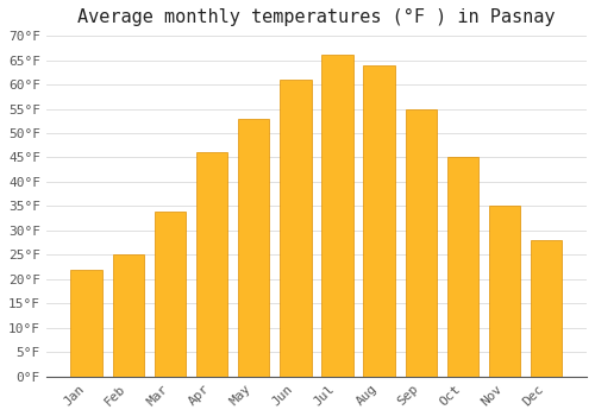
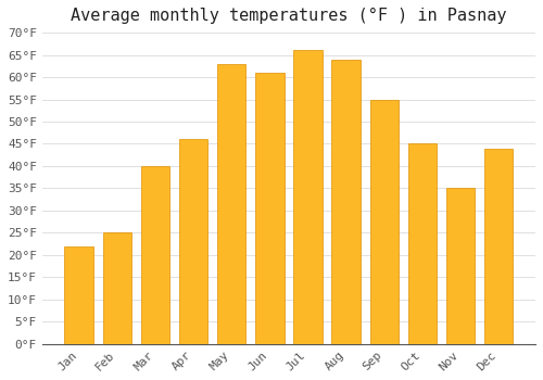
Mar: 34°F -> 40°F
May: 53°F -> 63°F
Dec: 28°F -> 44°F
